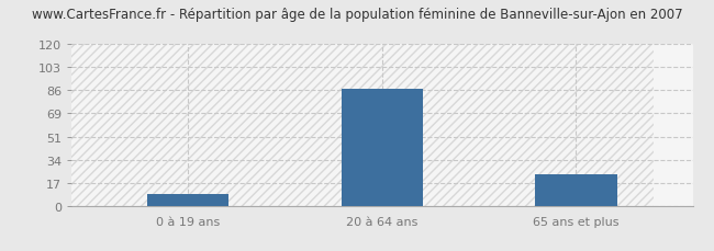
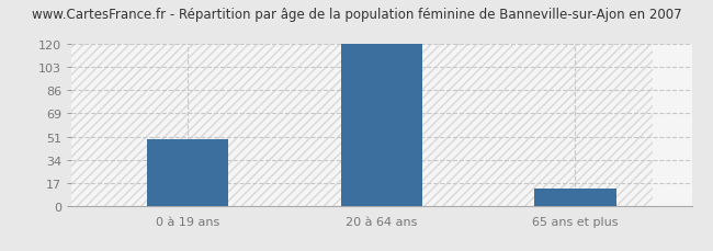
0 à 19 ans: 9 -> 49
20 à 64 ans: 87 -> 120
65 ans et plus: 23 -> 13
